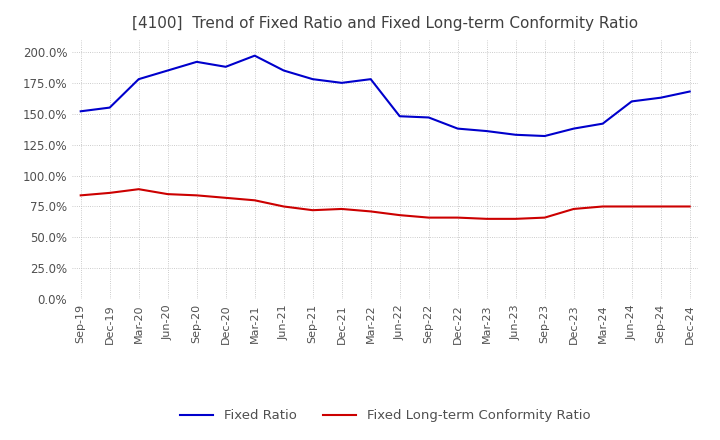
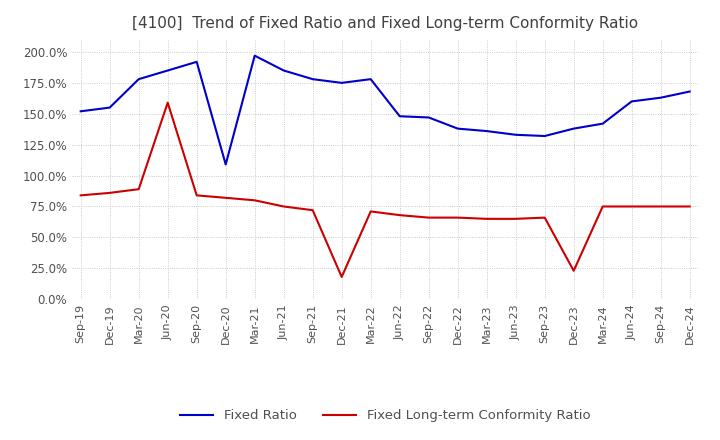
Fixed Long-term Conformity Ratio/Jun-20: 85% -> 159%
Fixed Ratio/Dec-20: 188% -> 109%
Fixed Long-term Conformity Ratio/Dec-21: 73% -> 18%
Fixed Long-term Conformity Ratio/Dec-23: 73% -> 23%
